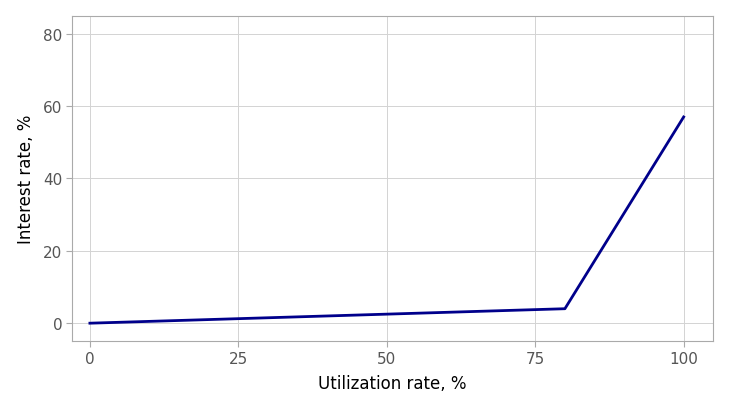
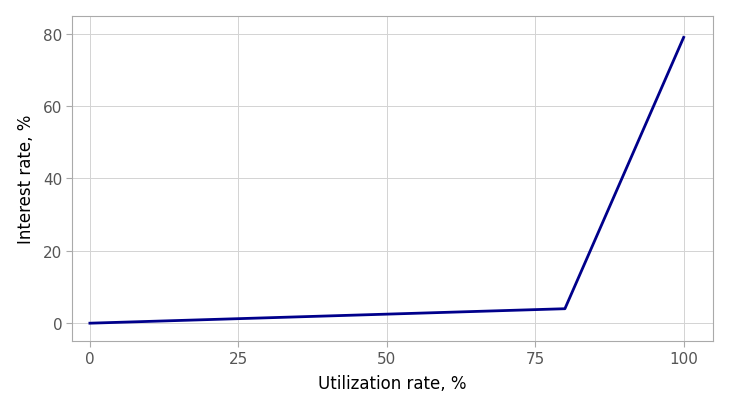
100: 57 -> 79
